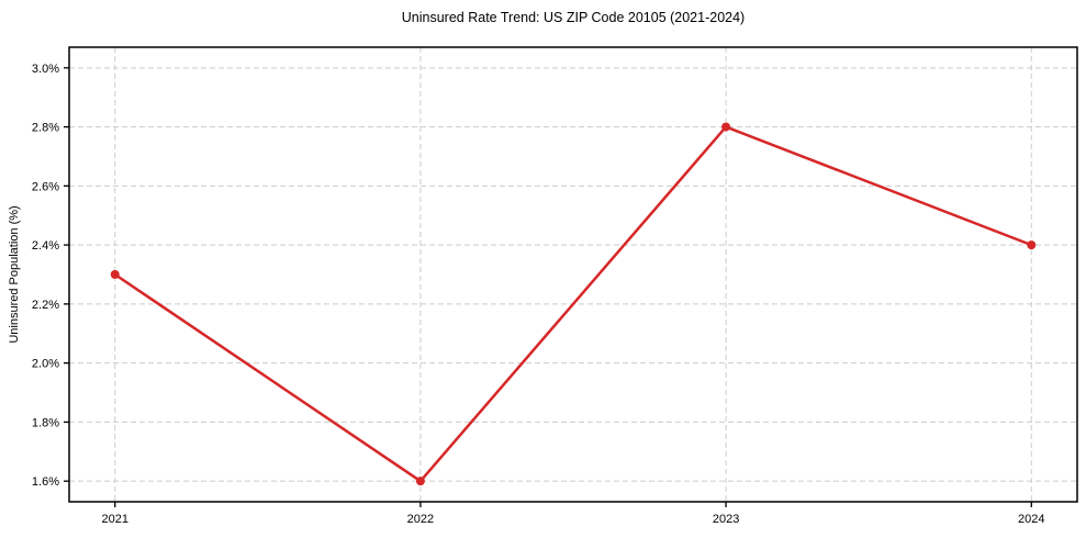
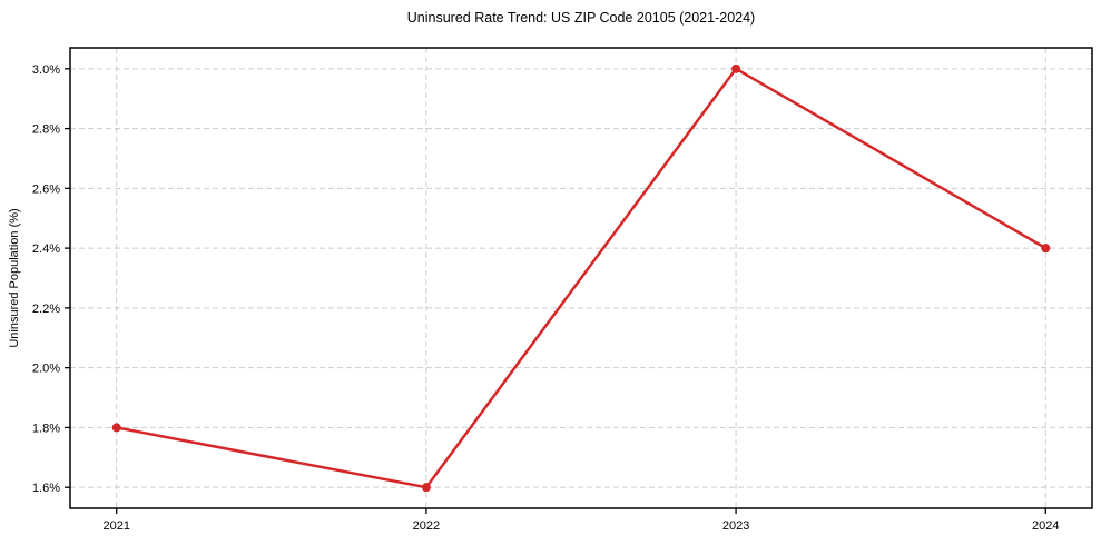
2021: 2.3% -> 1.8%
2023: 2.8% -> 3.0%
